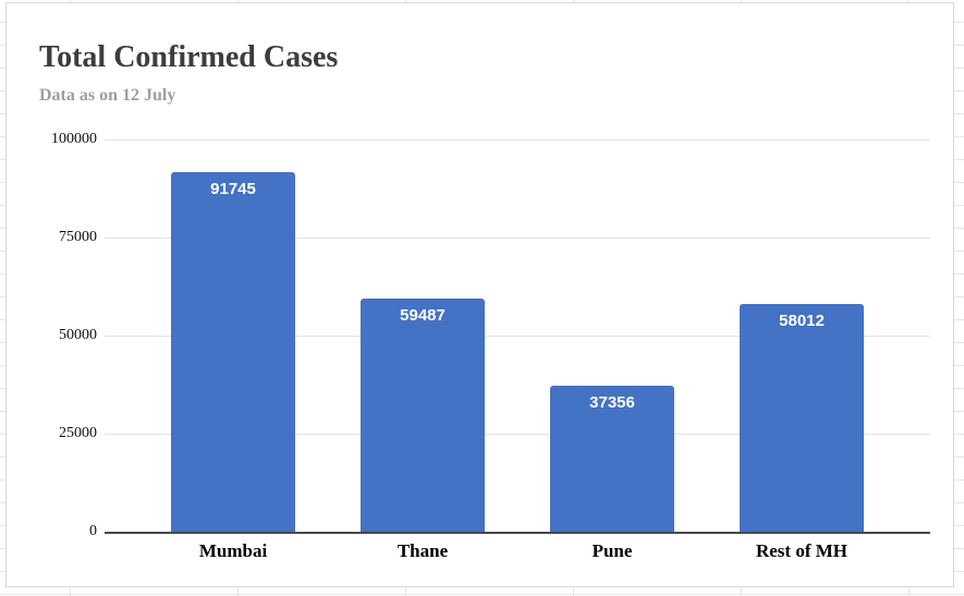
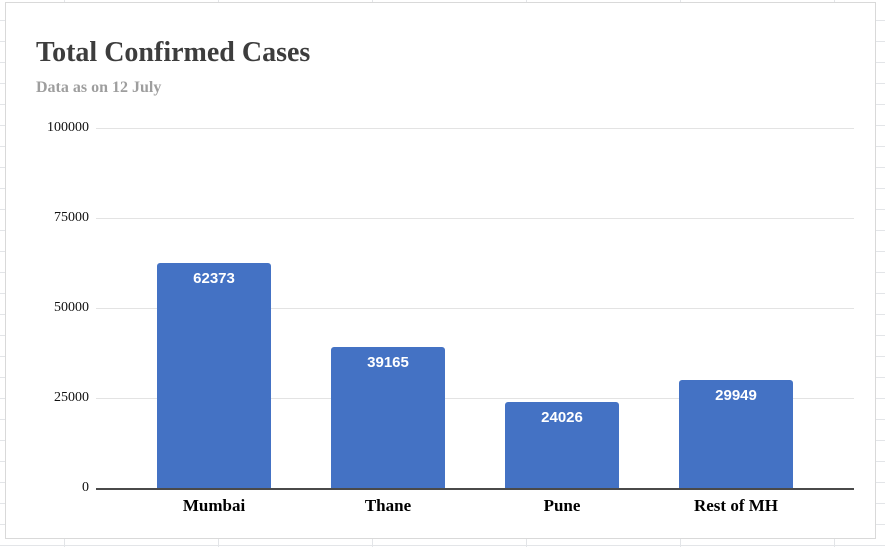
Mumbai: 91745 -> 62373
Thane: 59487 -> 39165
Pune: 37356 -> 24026
Rest of MH: 58012 -> 29949
